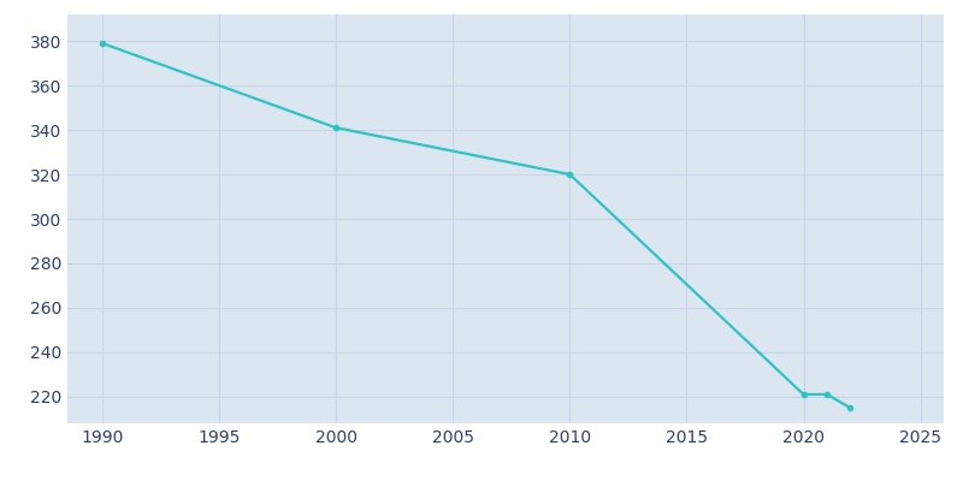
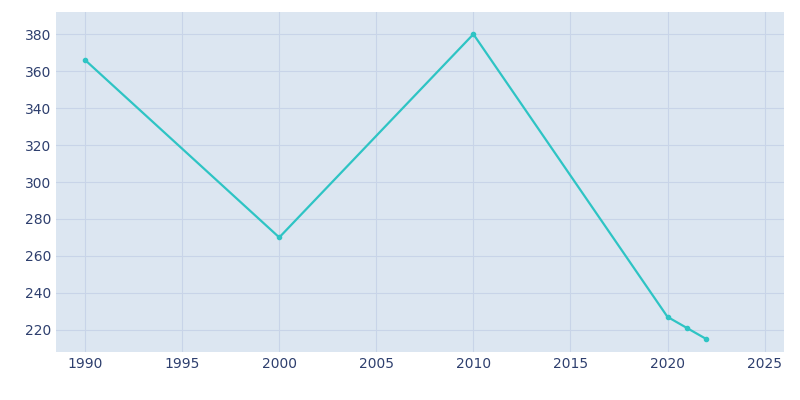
1990: 379 -> 366
2000: 341 -> 270
2010: 320 -> 380
2020: 221 -> 227
